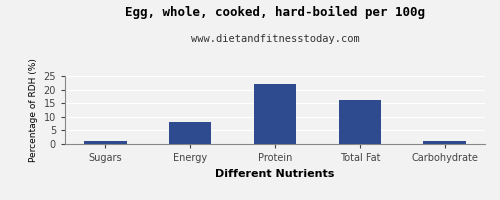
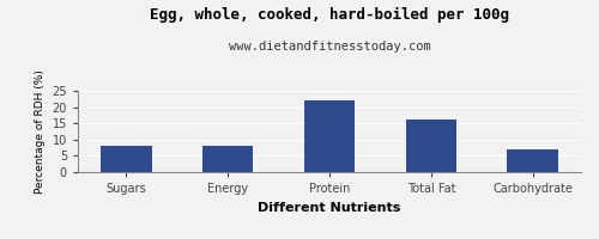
Sugars: 1 -> 8
Carbohydrate: 1 -> 7
